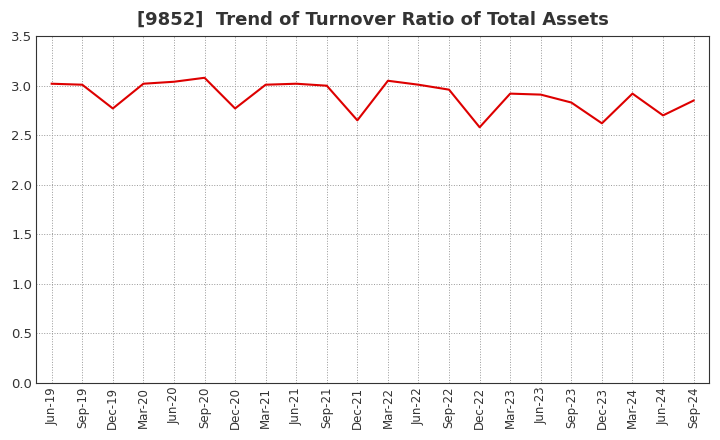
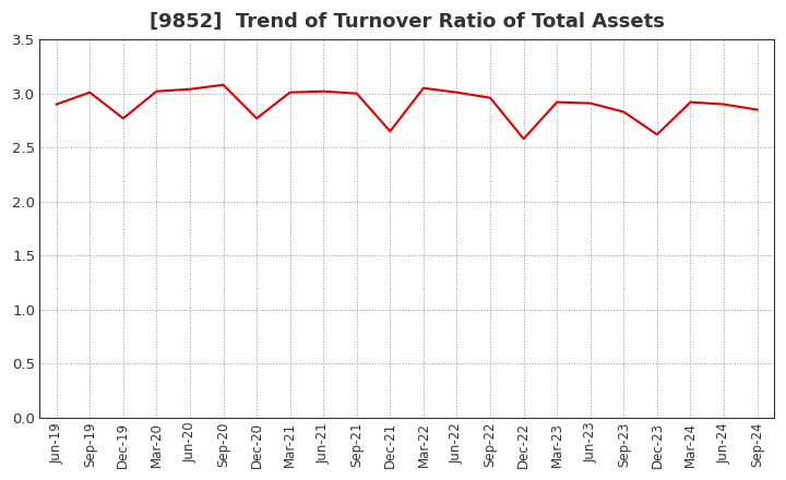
Jun-19: 3.02 -> 2.90
Jun-24: 2.70 -> 2.90
